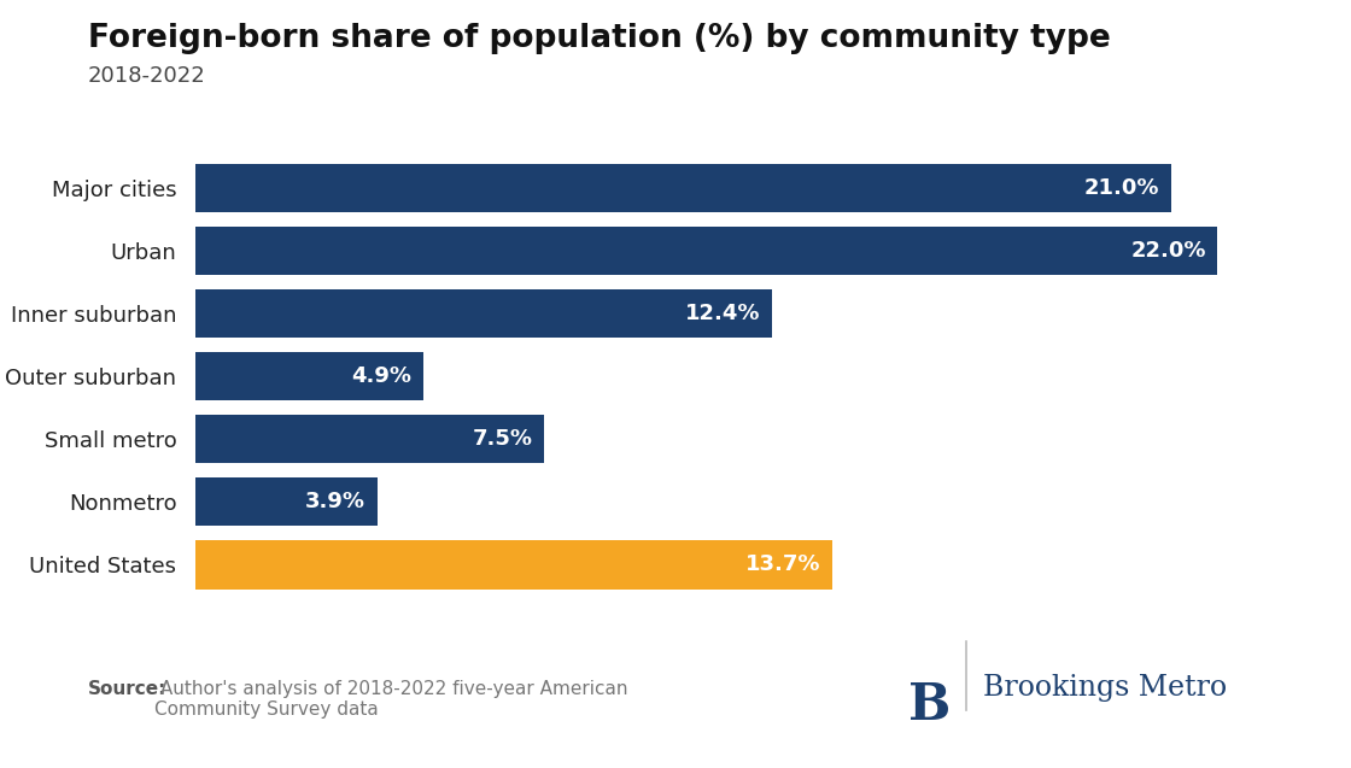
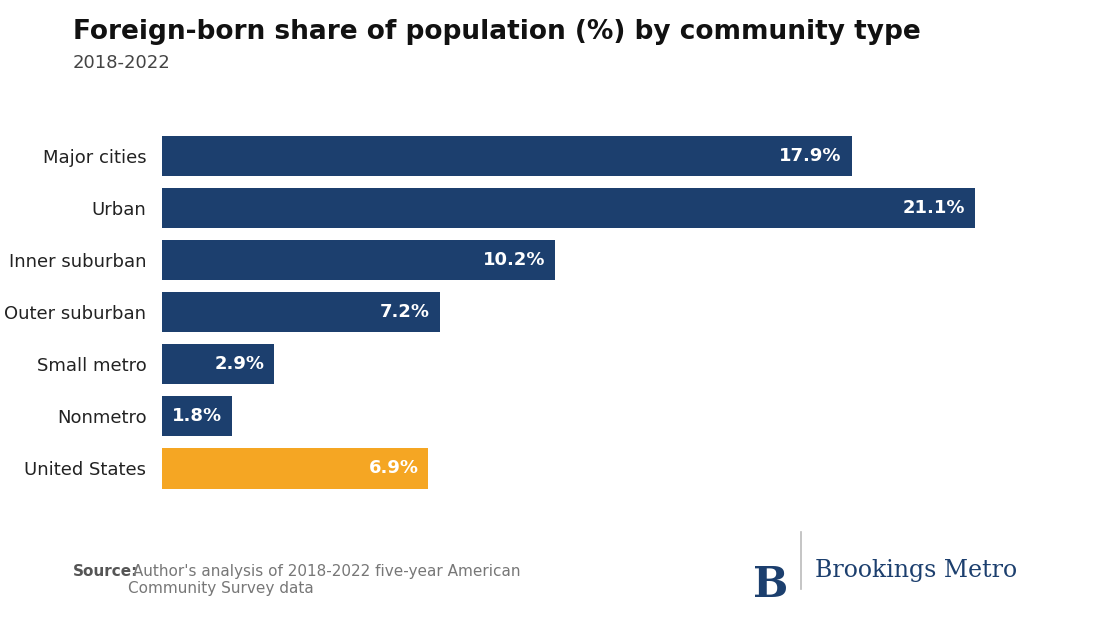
Major cities: 21.0% -> 17.9%
Urban: 22.0% -> 21.1%
Inner suburban: 12.4% -> 10.2%
Outer suburban: 4.9% -> 7.2%
Small metro: 7.5% -> 2.9%
Nonmetro: 3.9% -> 1.8%
United States: 13.7% -> 6.9%
